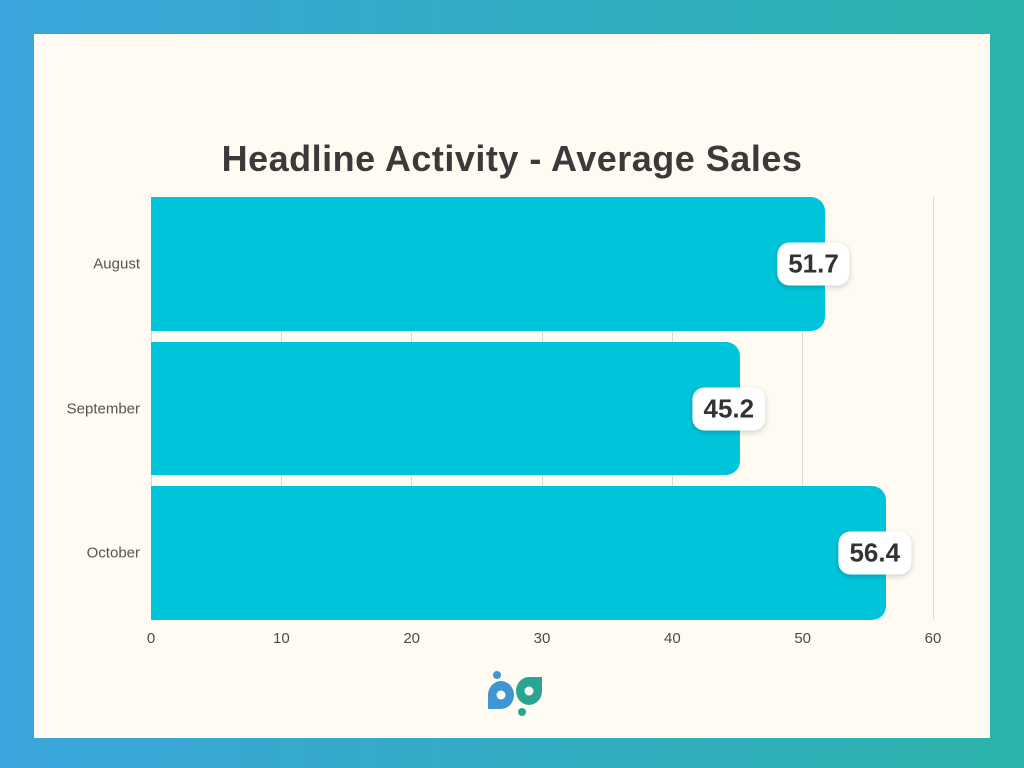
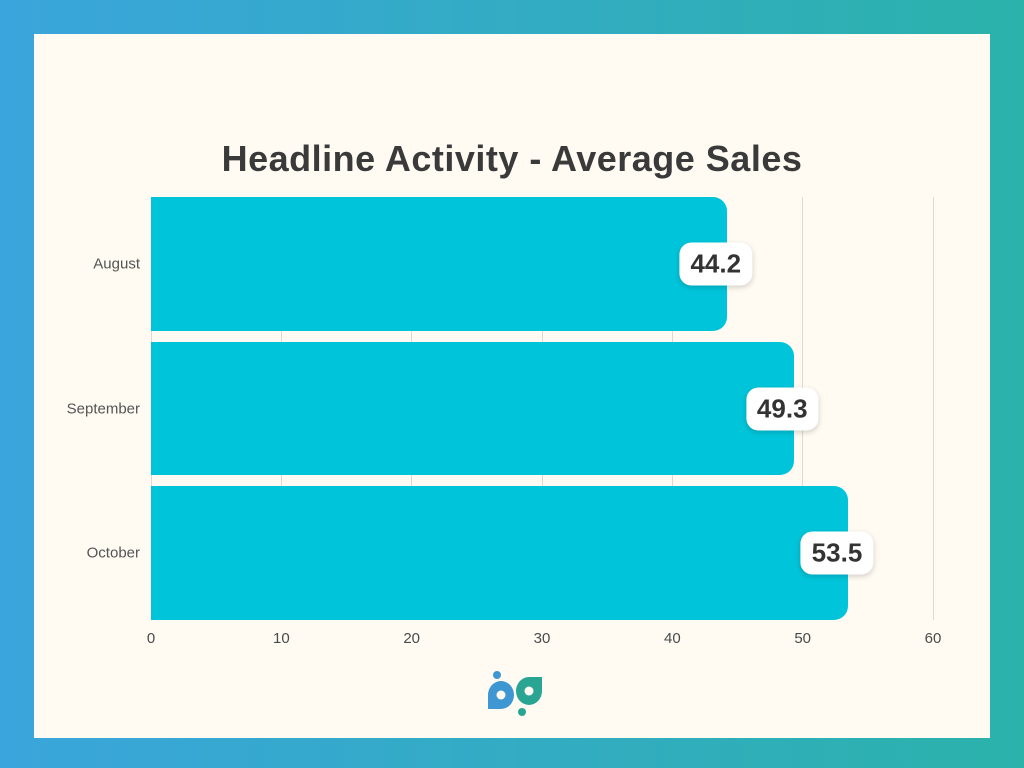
August: 51.7 -> 44.2
September: 45.2 -> 49.3
October: 56.4 -> 53.5
